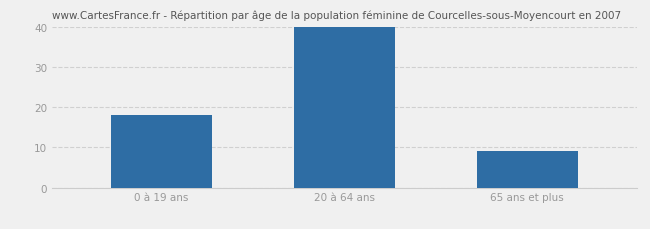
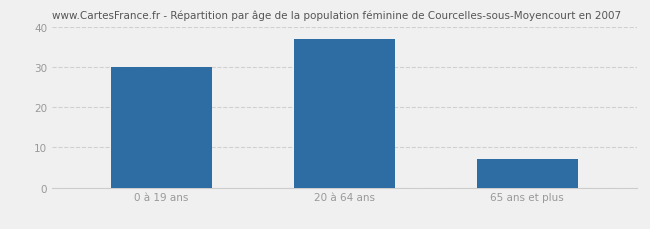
0 à 19 ans: 18 -> 30
20 à 64 ans: 40 -> 37
65 ans et plus: 9 -> 7
